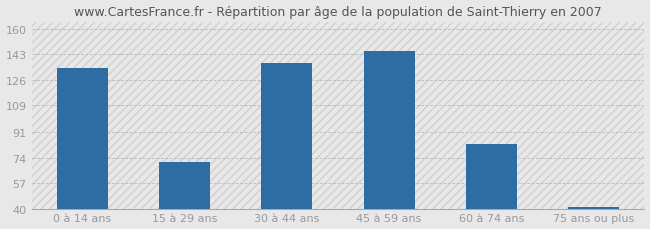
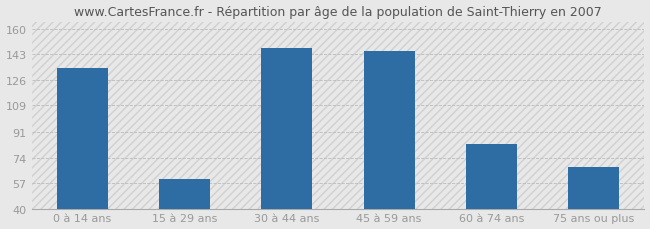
15 à 29 ans: 71 -> 60
30 à 44 ans: 137 -> 147
75 ans ou plus: 41 -> 68
